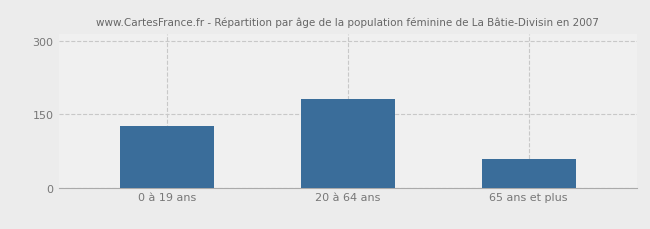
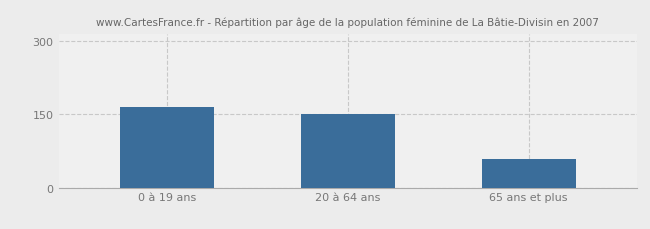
0 à 19 ans: 125 -> 165
20 à 64 ans: 181 -> 150
